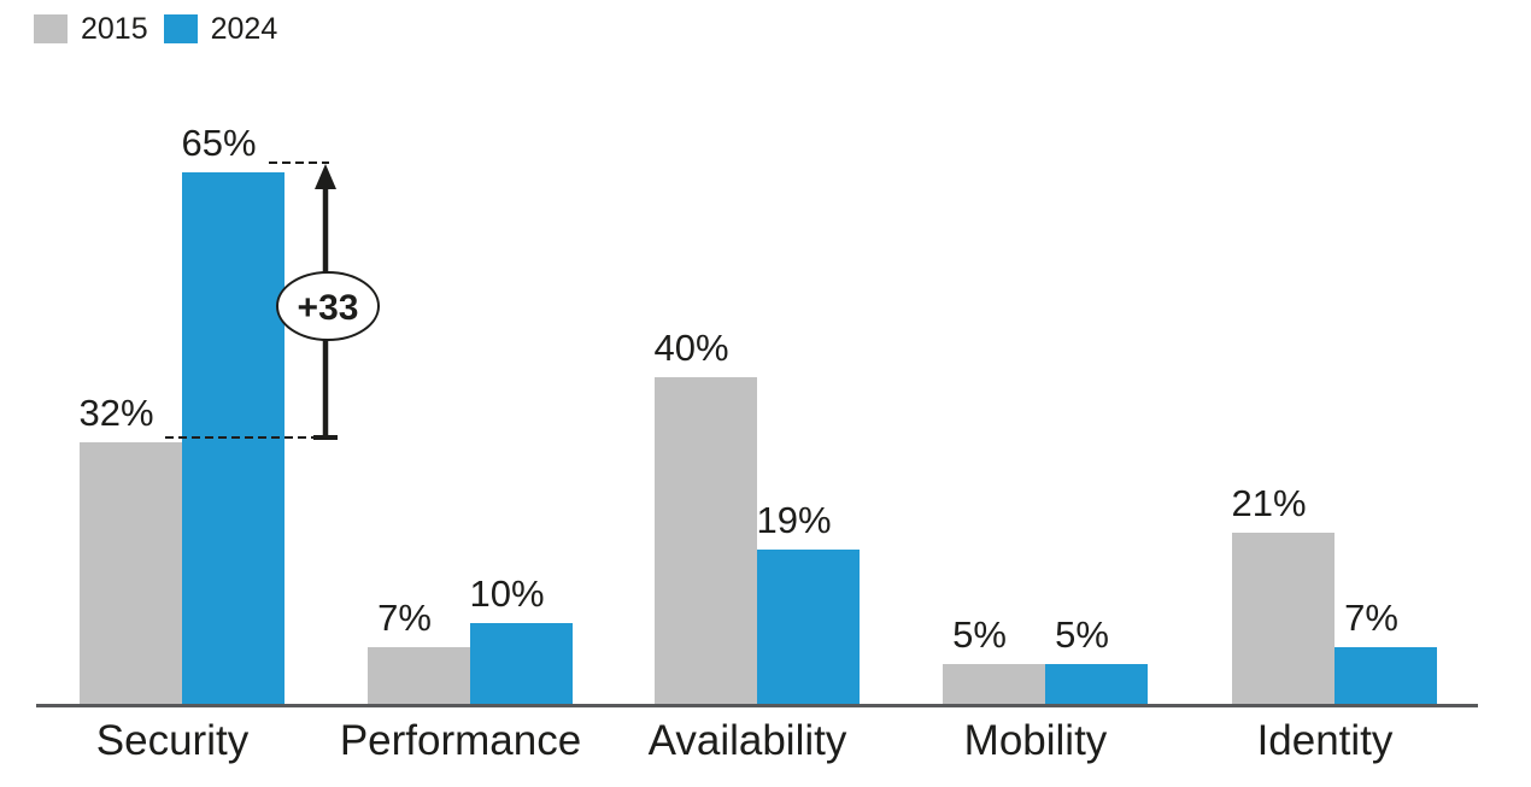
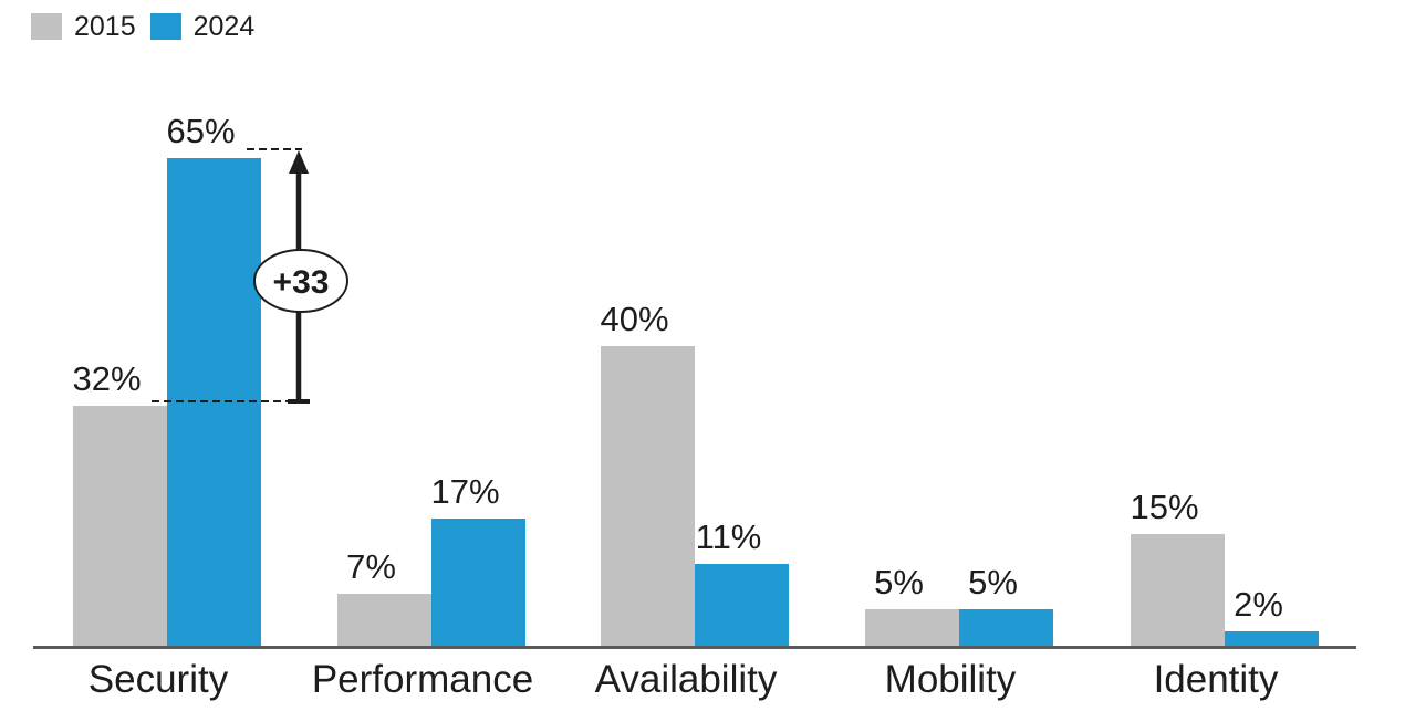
2024/Performance: 10% -> 17%
2024/Availability: 19% -> 11%
2015/Identity: 21% -> 15%
2024/Identity: 7% -> 2%
